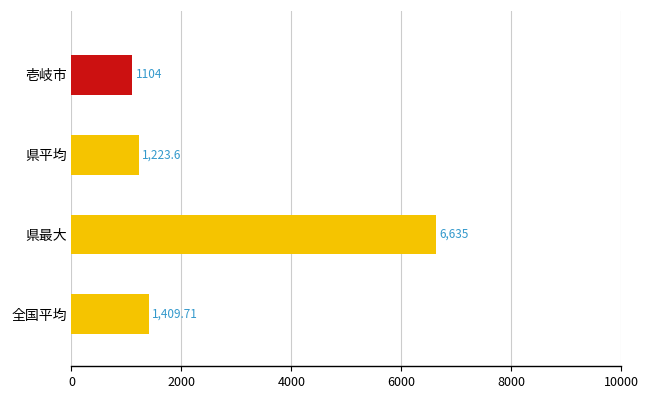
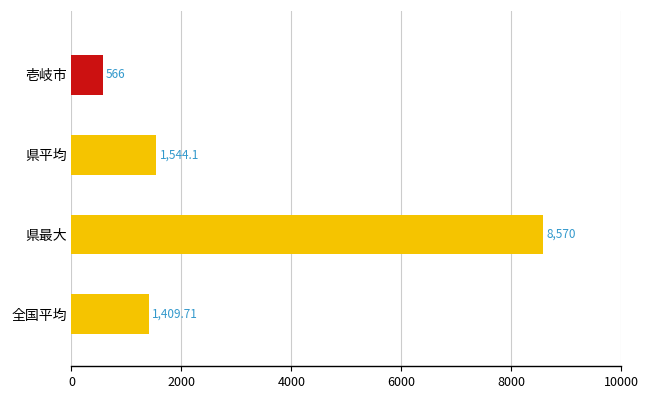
壱岐市: 1104 -> 566
県平均: 1,223.6 -> 1,544.1
県最大: 6,635 -> 8,570
